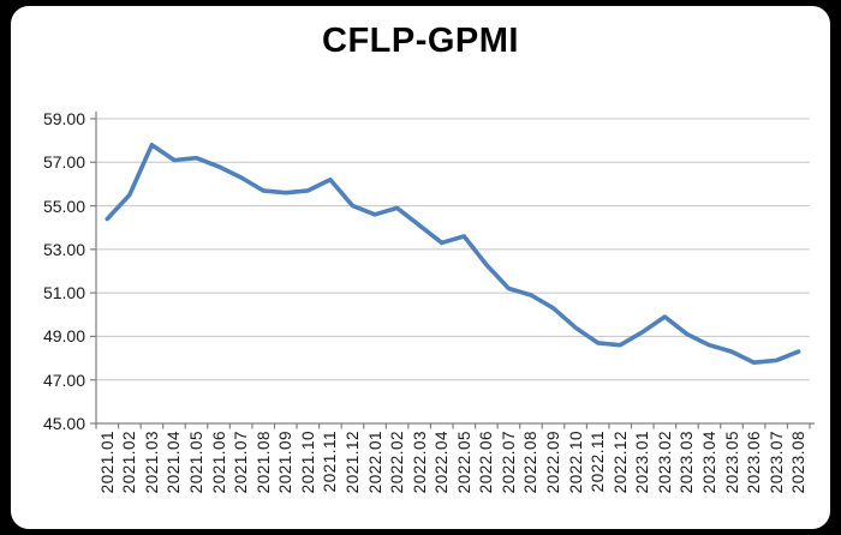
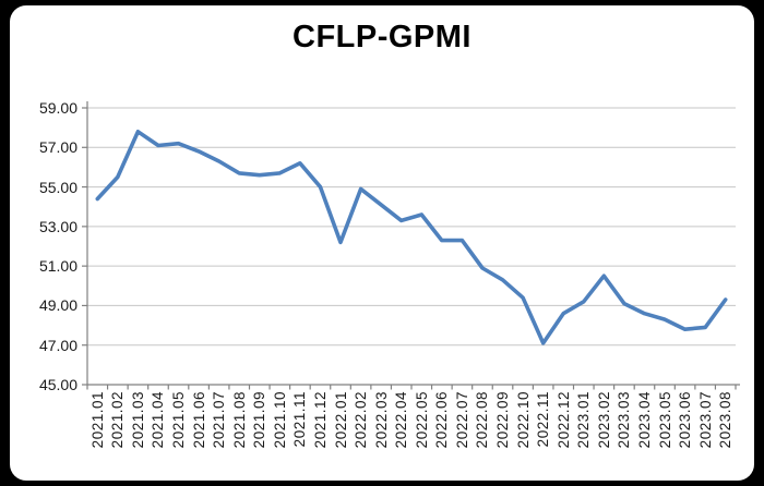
2022.01: 54.6 -> 52.2
2022.07: 51.2 -> 52.3
2022.11: 48.7 -> 47.1
2023.02: 49.9 -> 50.5
2023.08: 48.3 -> 49.3
